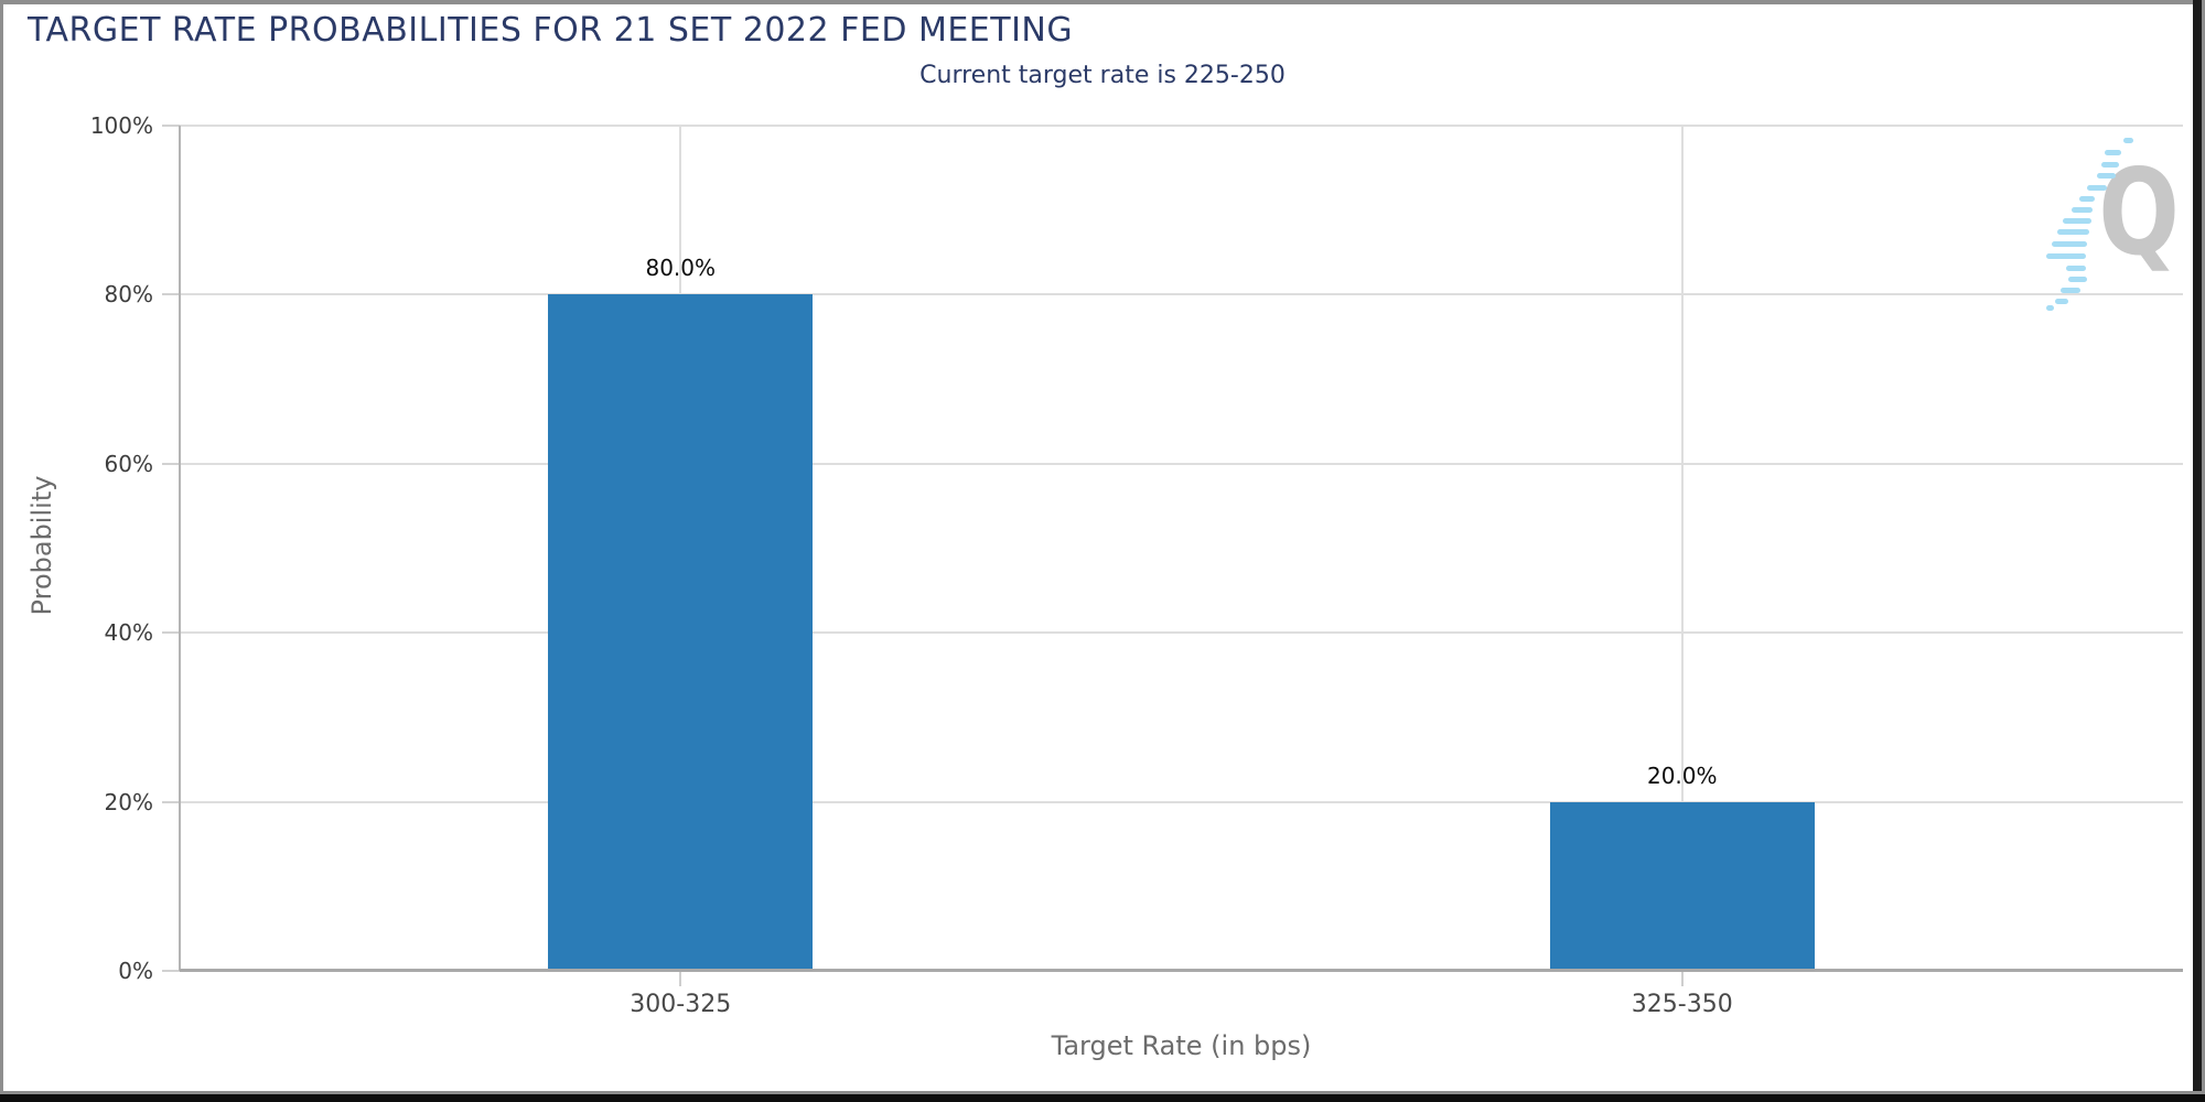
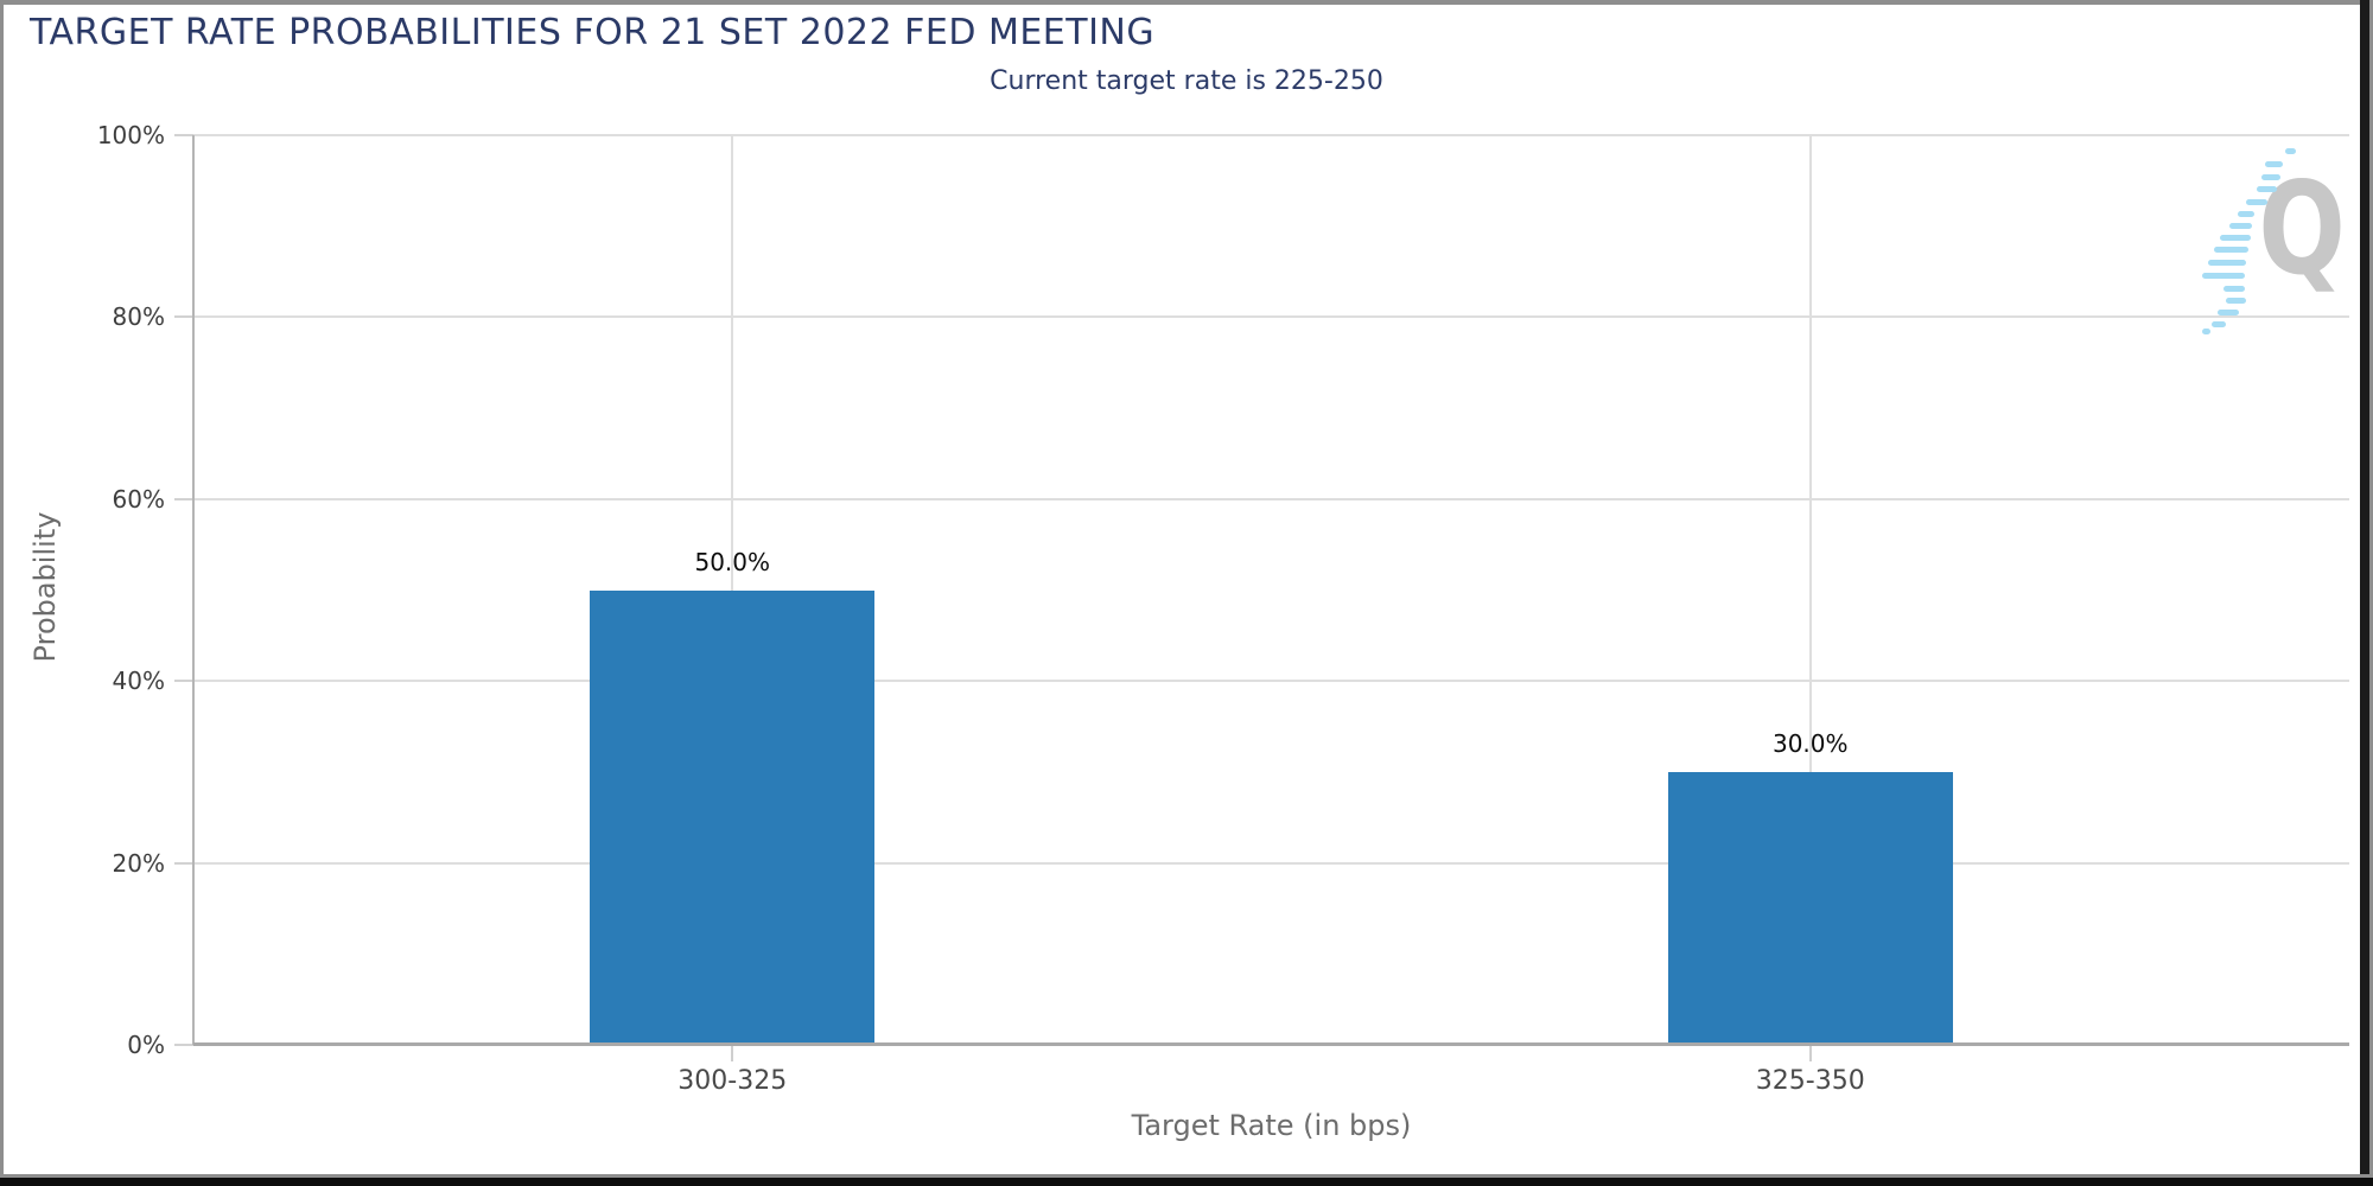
300-325: 80.0% -> 50.0%
325-350: 20.0% -> 30.0%
